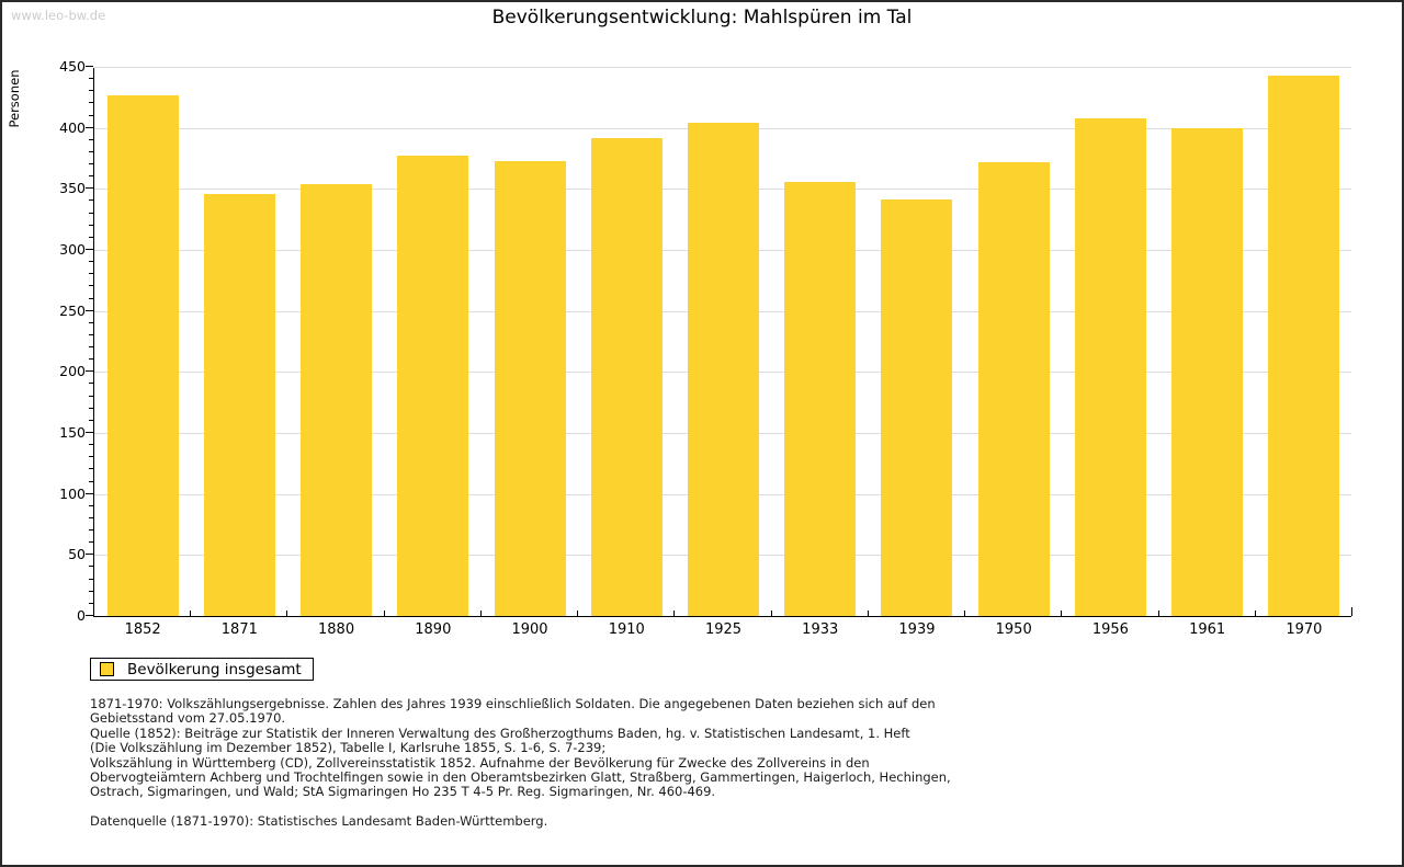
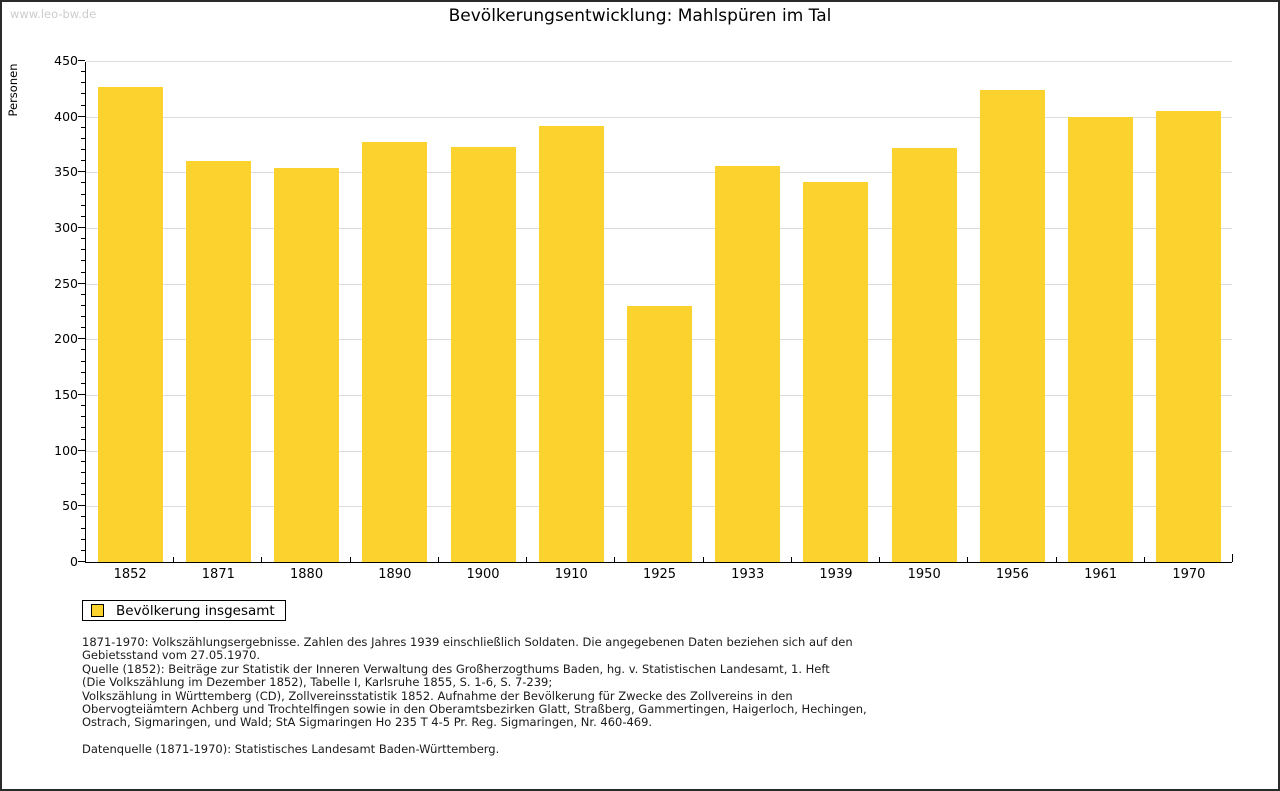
1871: 346 -> 360
1925: 404 -> 230
1956: 408 -> 424
1970: 443 -> 405
